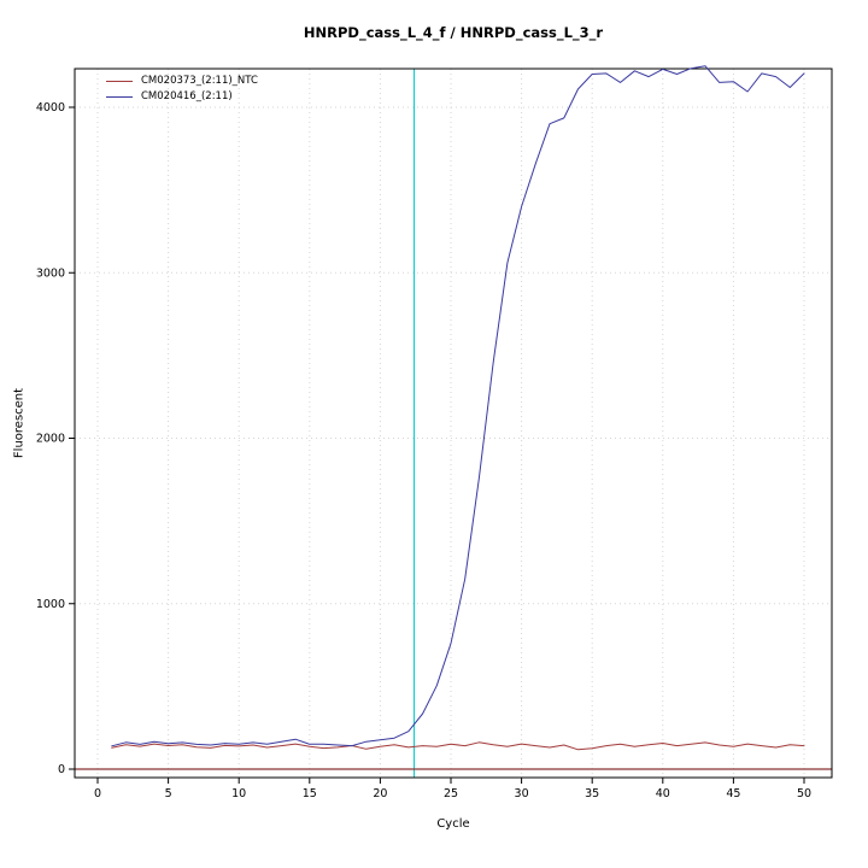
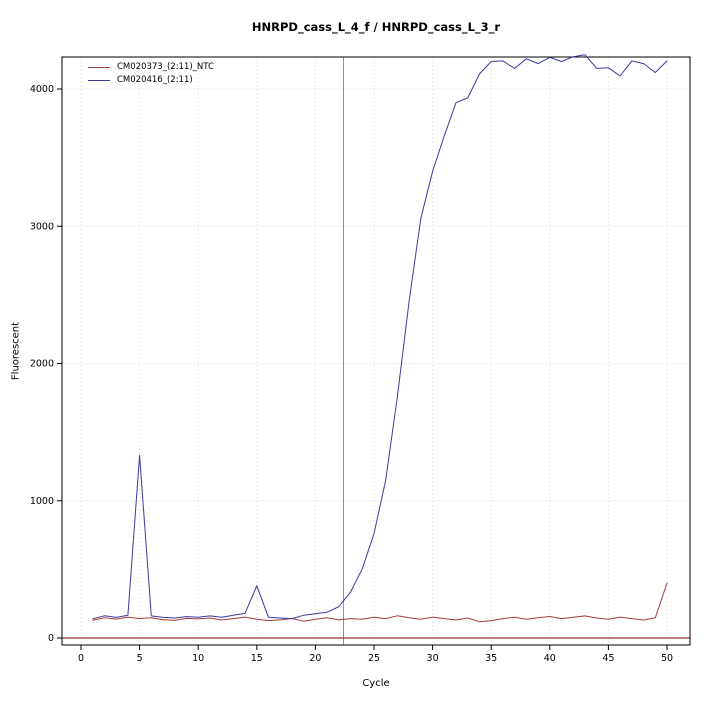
CM020416_(2:11)/5: 160 -> 1330
CM020416_(2:11)/15: 150 -> 380
CM020373_(2:11)_NTC/50: 140 -> 400
